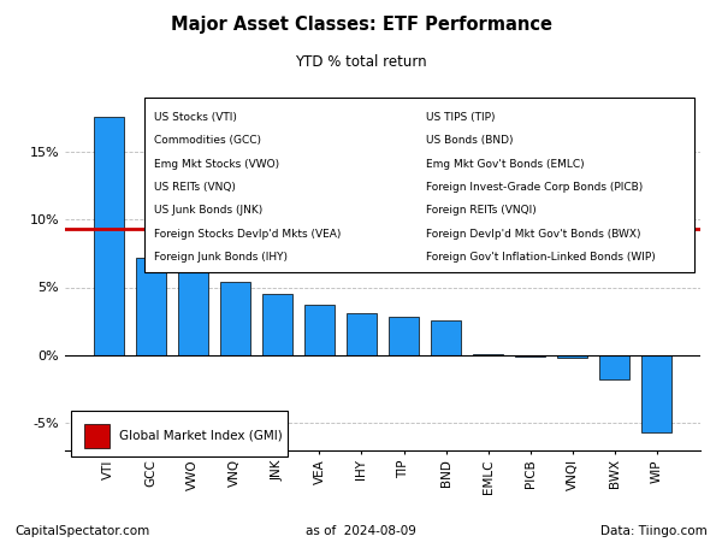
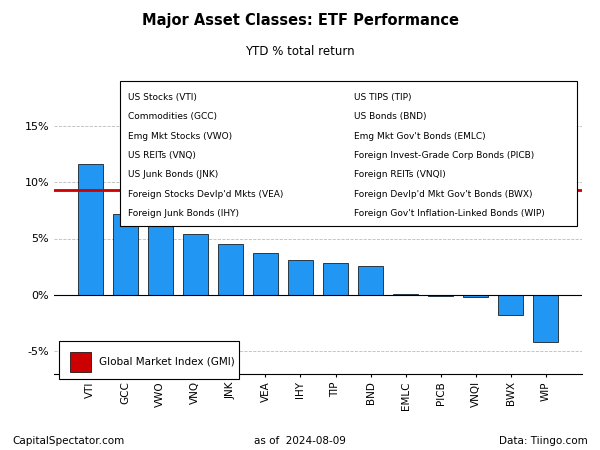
VTI: 17.6% -> 11.6%
WIP: -5.7% -> -4.2%
